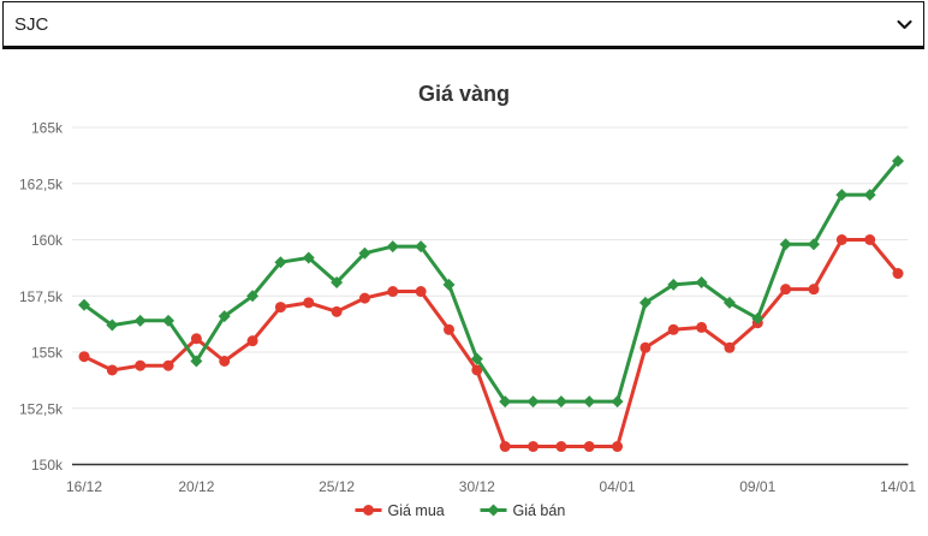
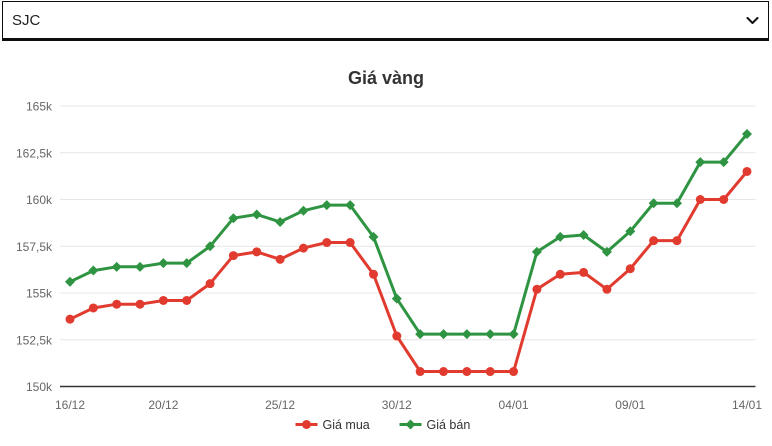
Giá mua/16/12: 154.8k -> 153.6k
Giá bán/16/12: 157.1k -> 155.6k
Giá mua/20/12: 155.6k -> 154.6k
Giá bán/20/12: 154.6k -> 156.6k
Giá bán/25/12: 158.1k -> 158.8k
Giá mua/30/12: 154.2k -> 152.7k
Giá bán/09/01: 156.5k -> 158.3k
Giá mua/14/01: 158.5k -> 161.5k
